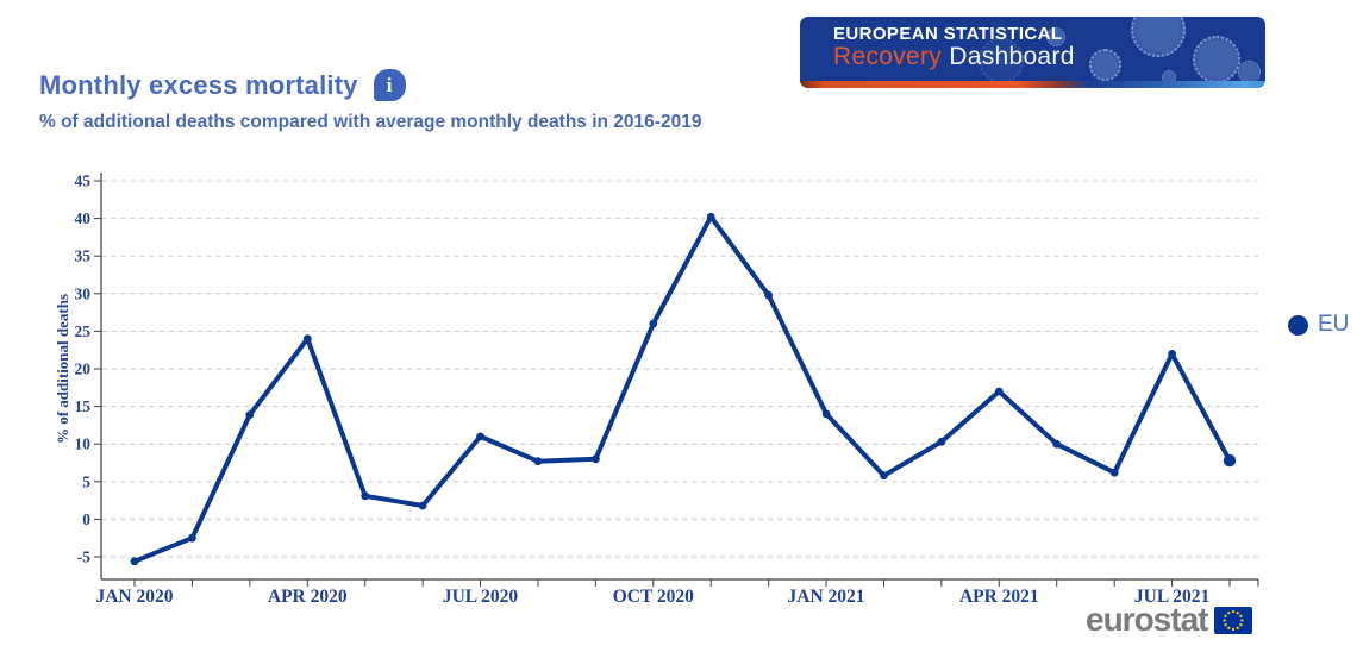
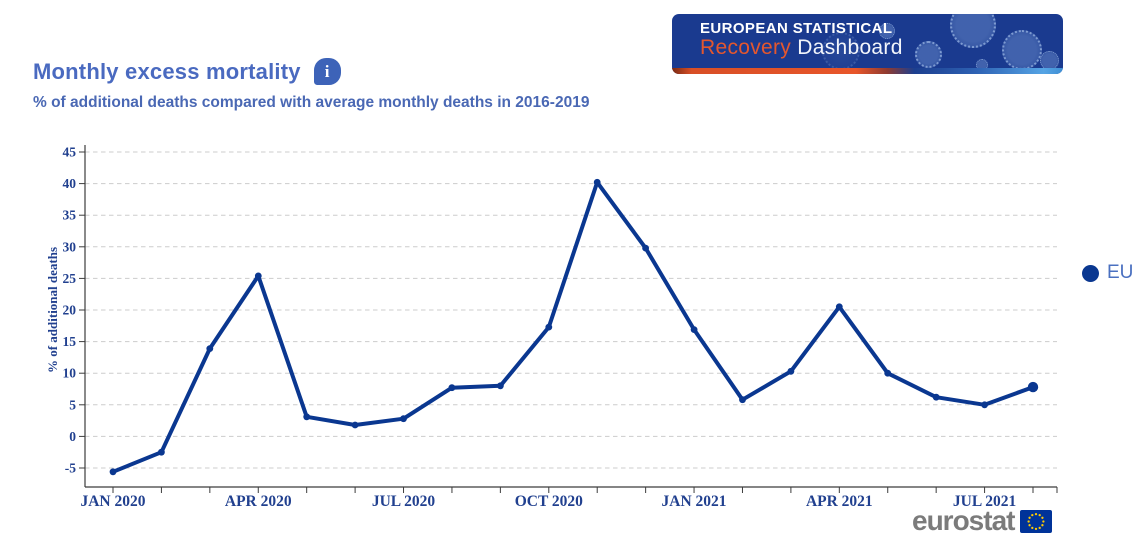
APR 2020: 24 -> 25
JUL 2020: 11 -> 3
OCT 2020: 26 -> 17
JAN 2021: 14 -> 17
APR 2021: 17 -> 20
JUL 2021: 22 -> 5
